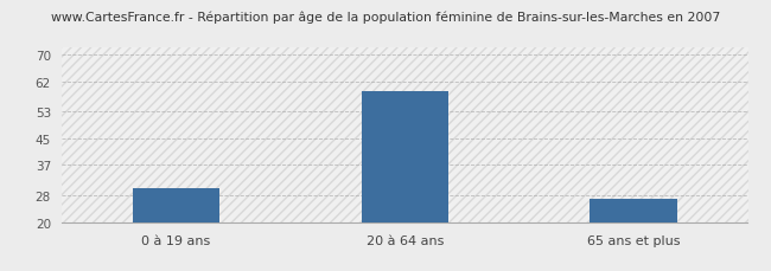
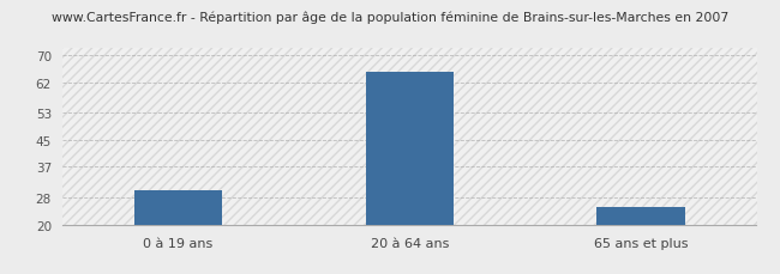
20 à 64 ans: 59 -> 65
65 ans et plus: 27 -> 25
